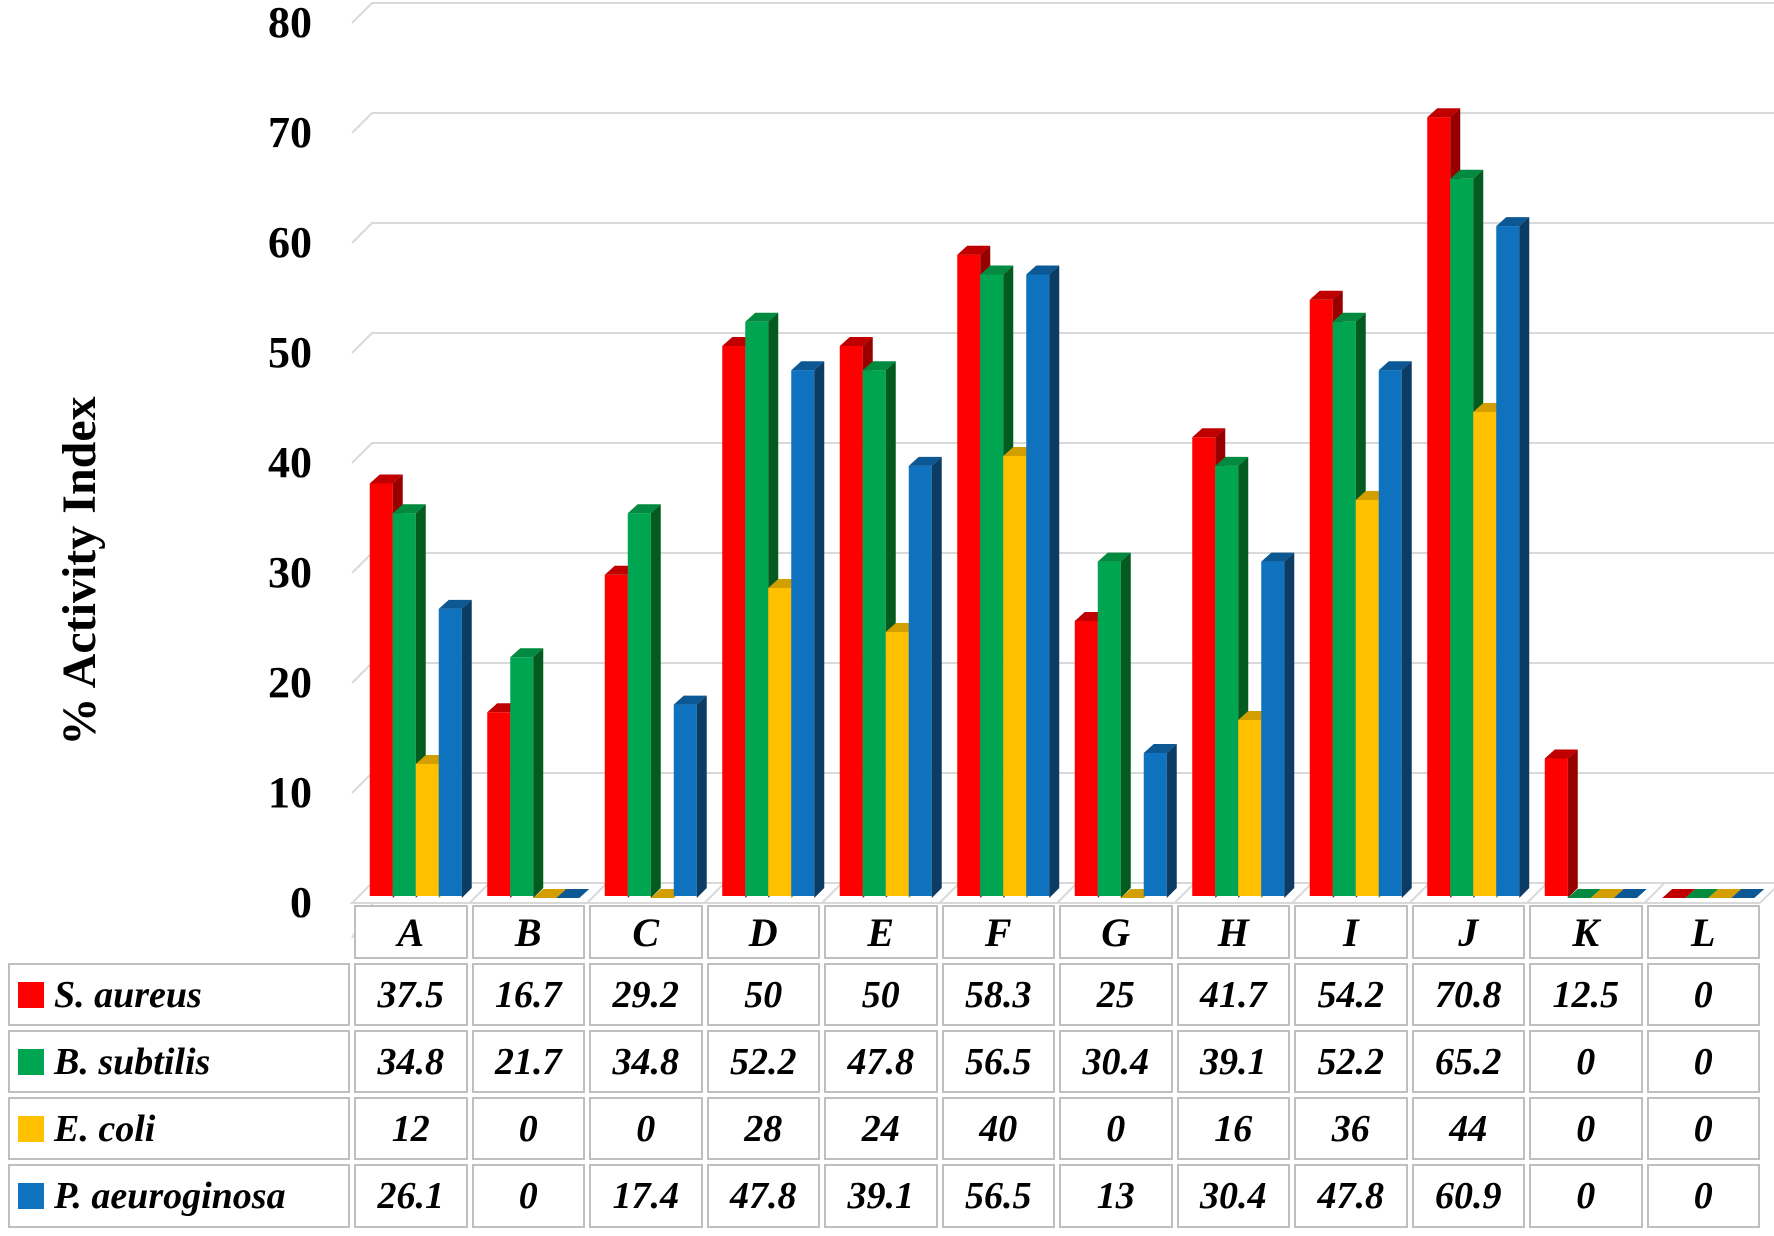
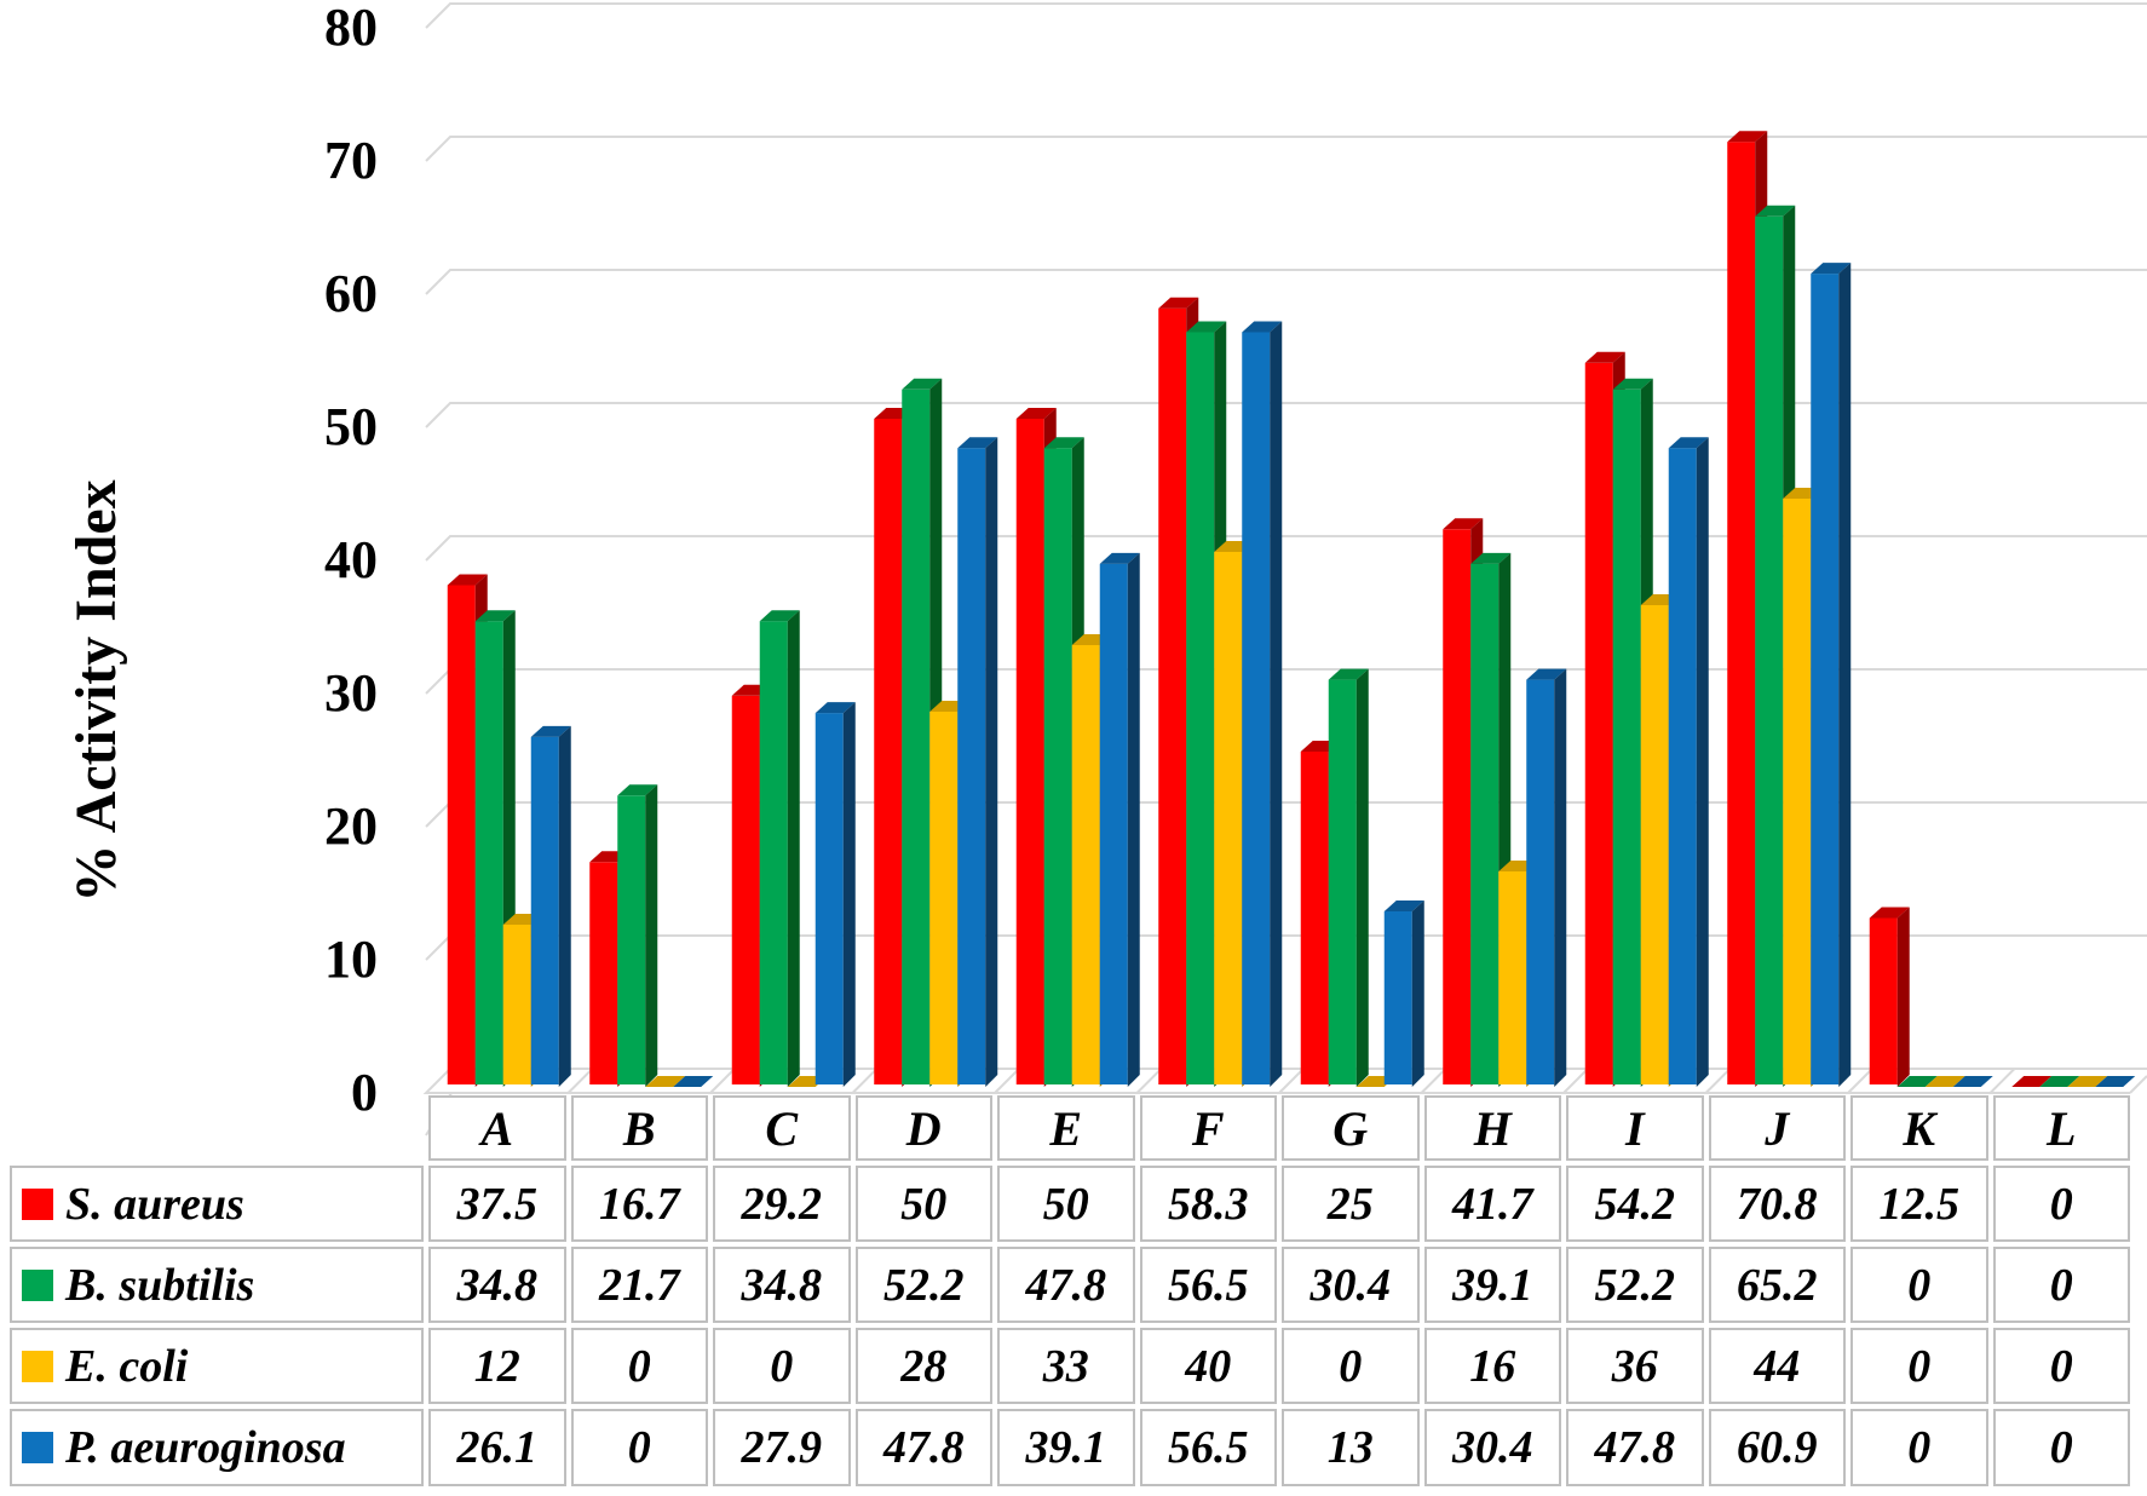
P. aeuroginosa/C: 17.4 -> 27.9
E. coli/E: 24 -> 33
